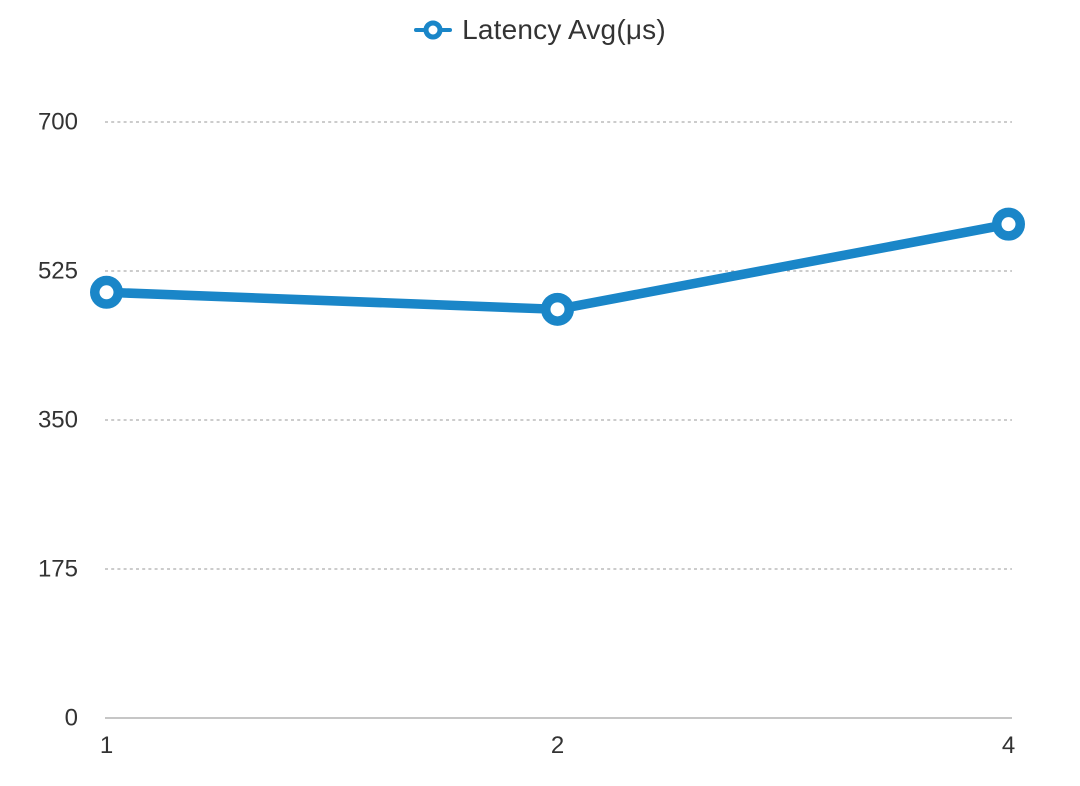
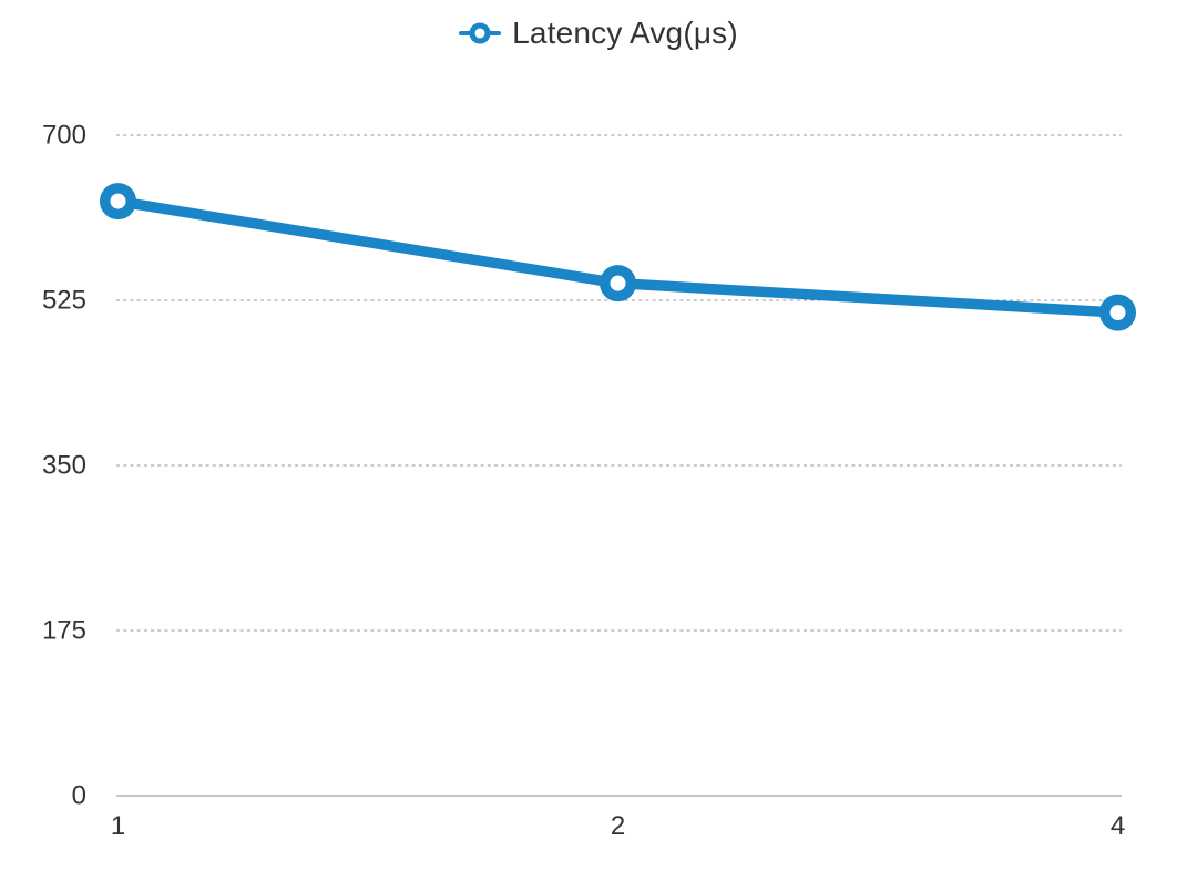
1: 500 -> 630
2: 480 -> 540
4: 580 -> 510
